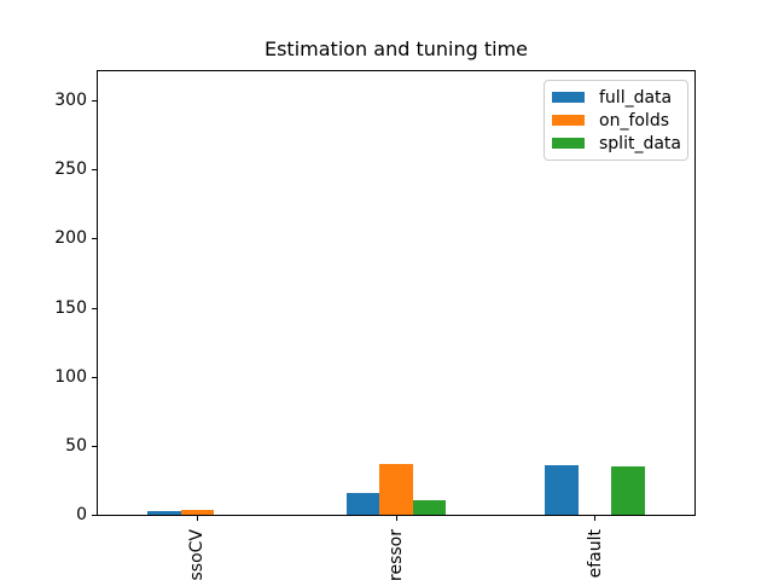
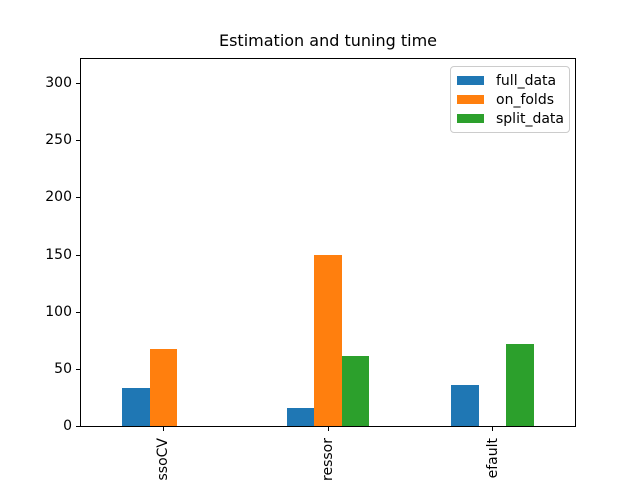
full_data/ssoCV: 3 -> 33
on_folds/ssoCV: 3 -> 67
on_folds/ressor: 37 -> 150
split_data/ressor: 10 -> 61
split_data/efault: 35 -> 72
